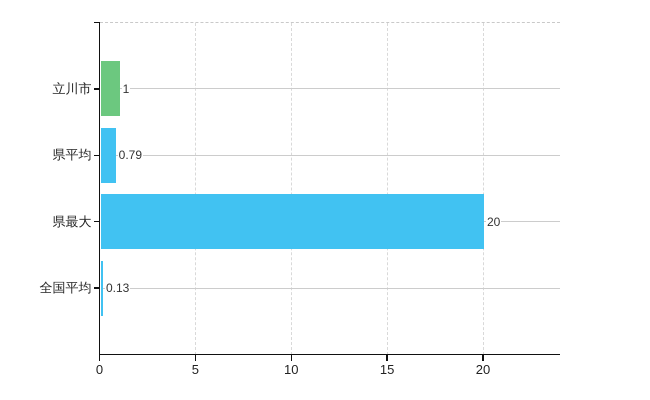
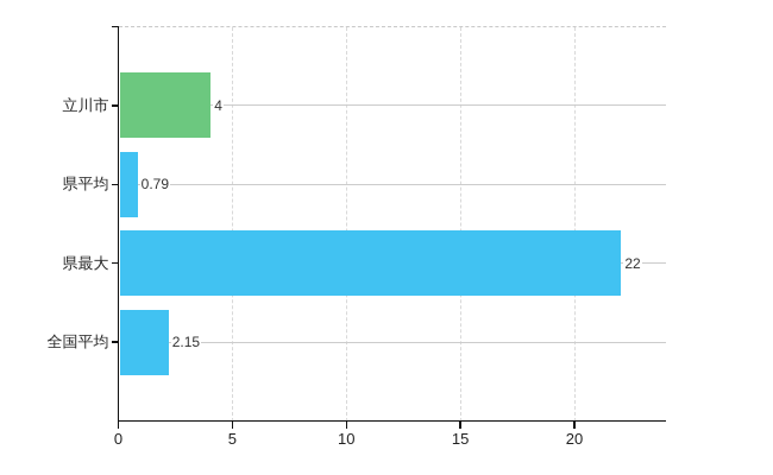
立川市: 1 -> 4
県最大: 20 -> 22
全国平均: 0.13 -> 2.15
